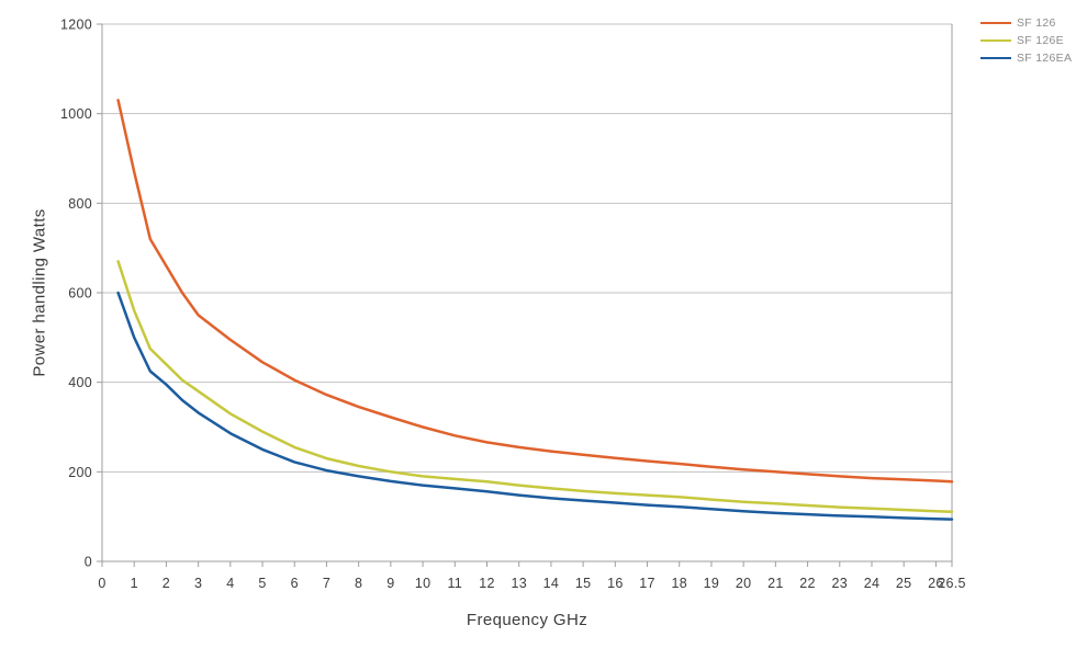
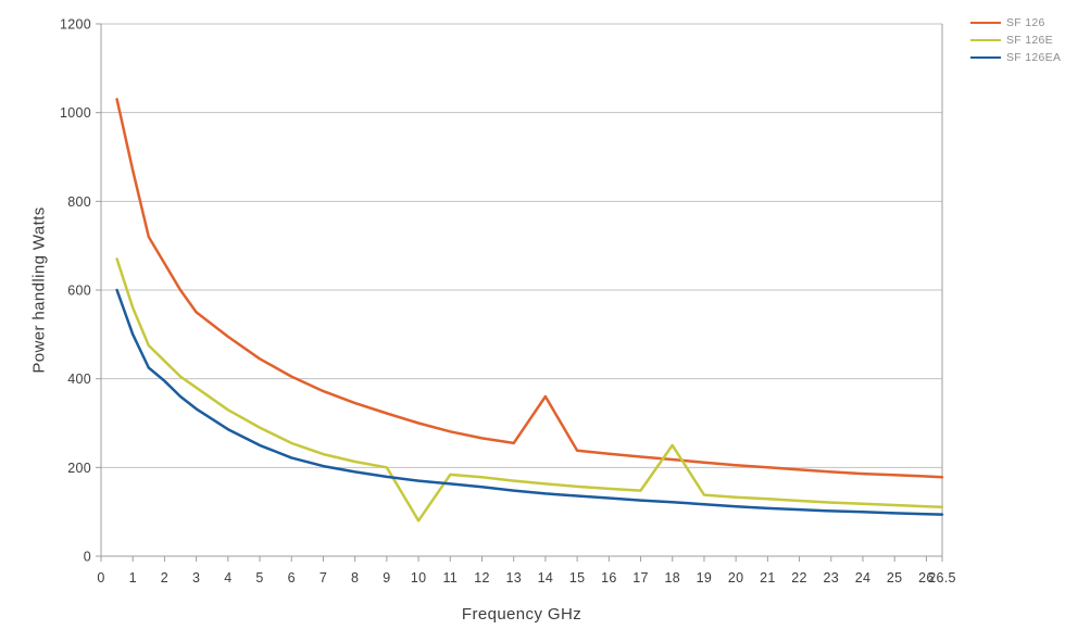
SF 126E/10: 190 -> 80
SF 126/14: 250 -> 360
SF 126E/18: 140 -> 250
